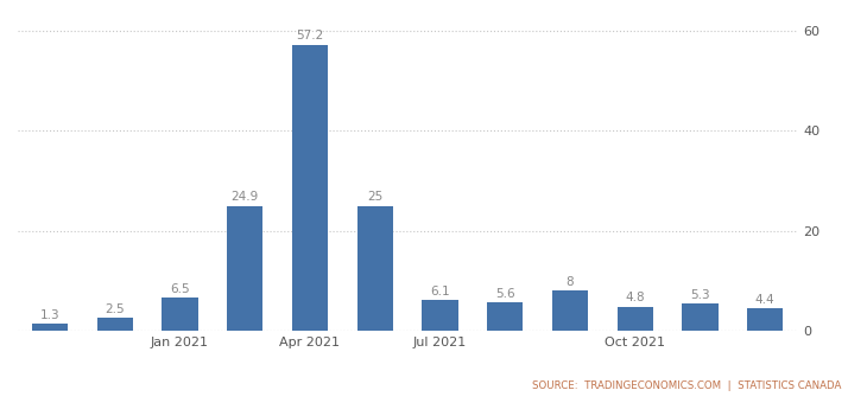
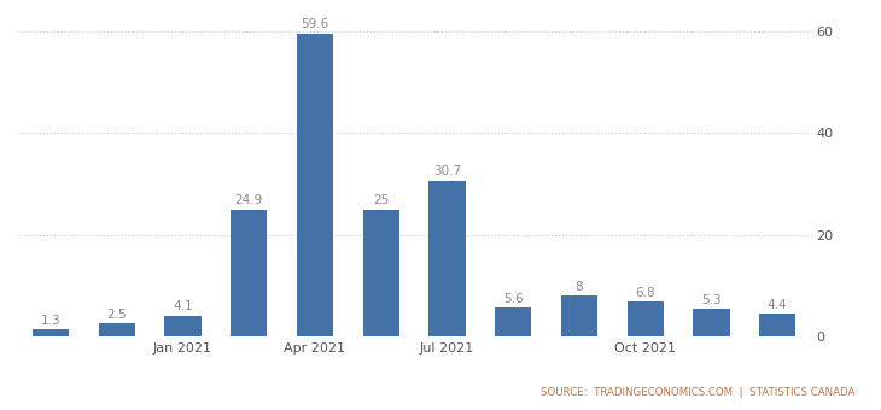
Jan 2021: 6.5 -> 4.1
Apr 2021: 57.2 -> 59.6
Jul 2021: 6.1 -> 30.7
Oct 2021: 4.8 -> 6.8
